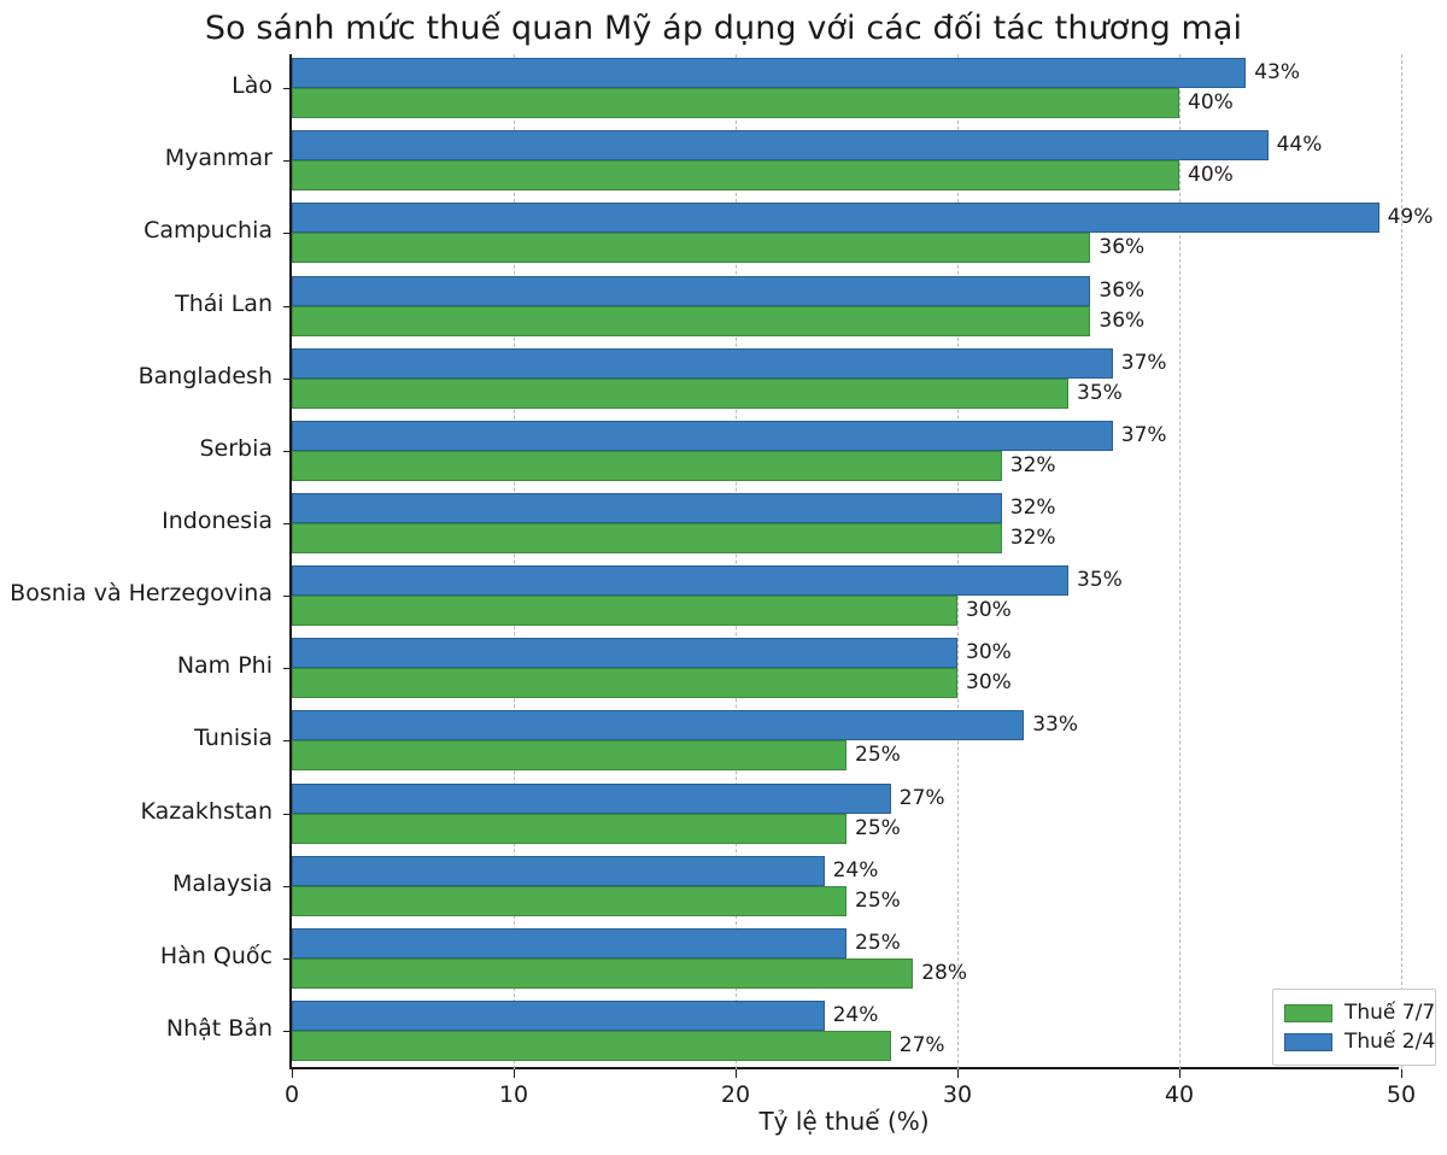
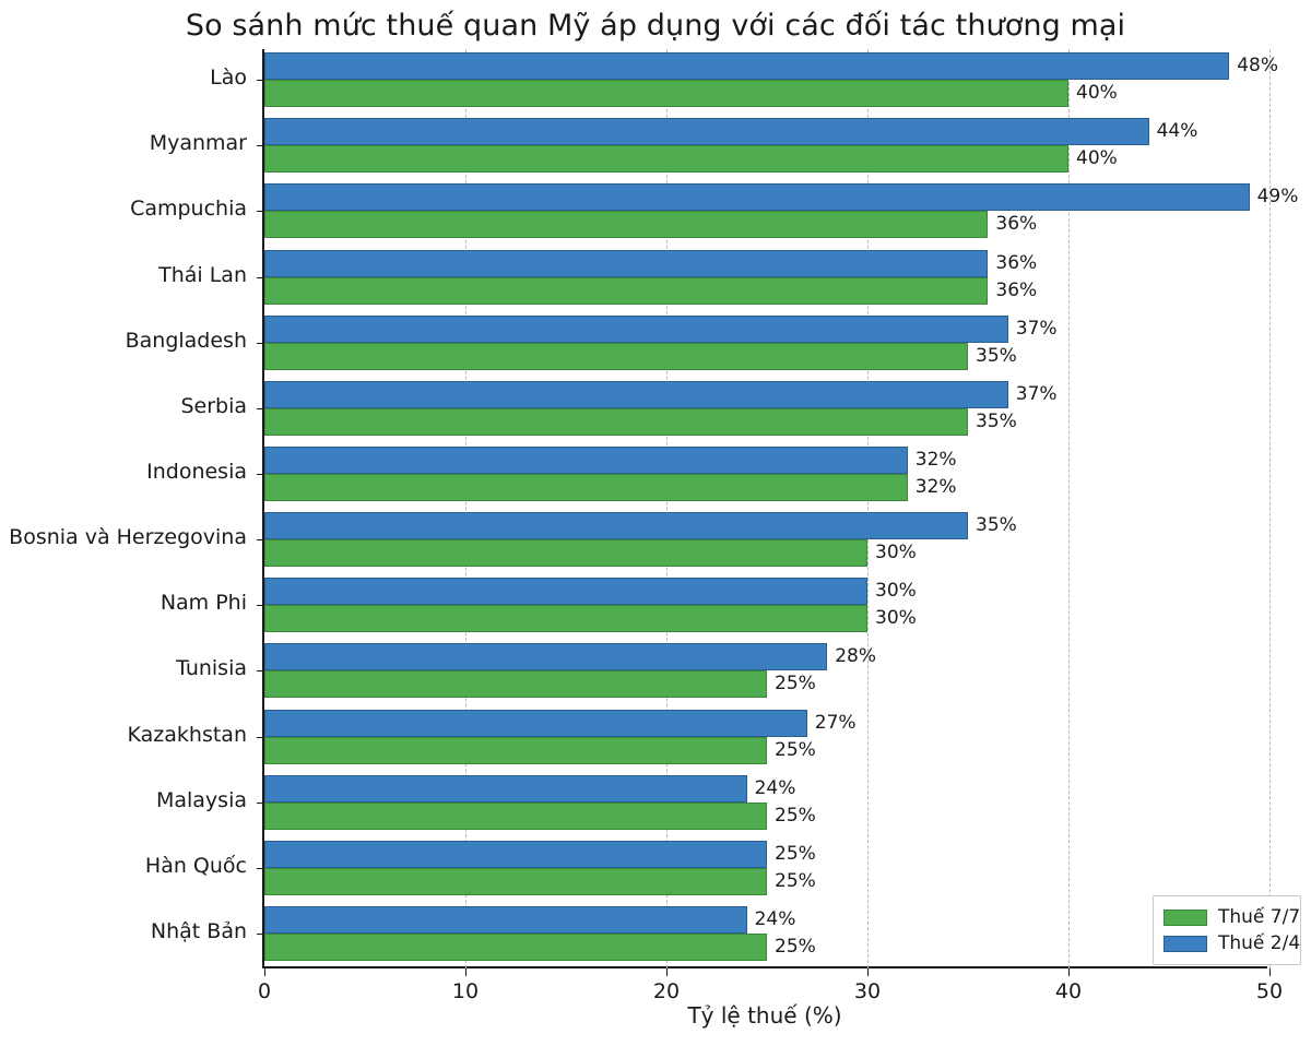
Thuế 2/4/Lào: 43% -> 48%
Thuế 7/7/Serbia: 32% -> 35%
Thuế 2/4/Tunisia: 33% -> 28%
Thuế 7/7/Hàn Quốc: 28% -> 25%
Thuế 7/7/Nhật Bản: 27% -> 25%
